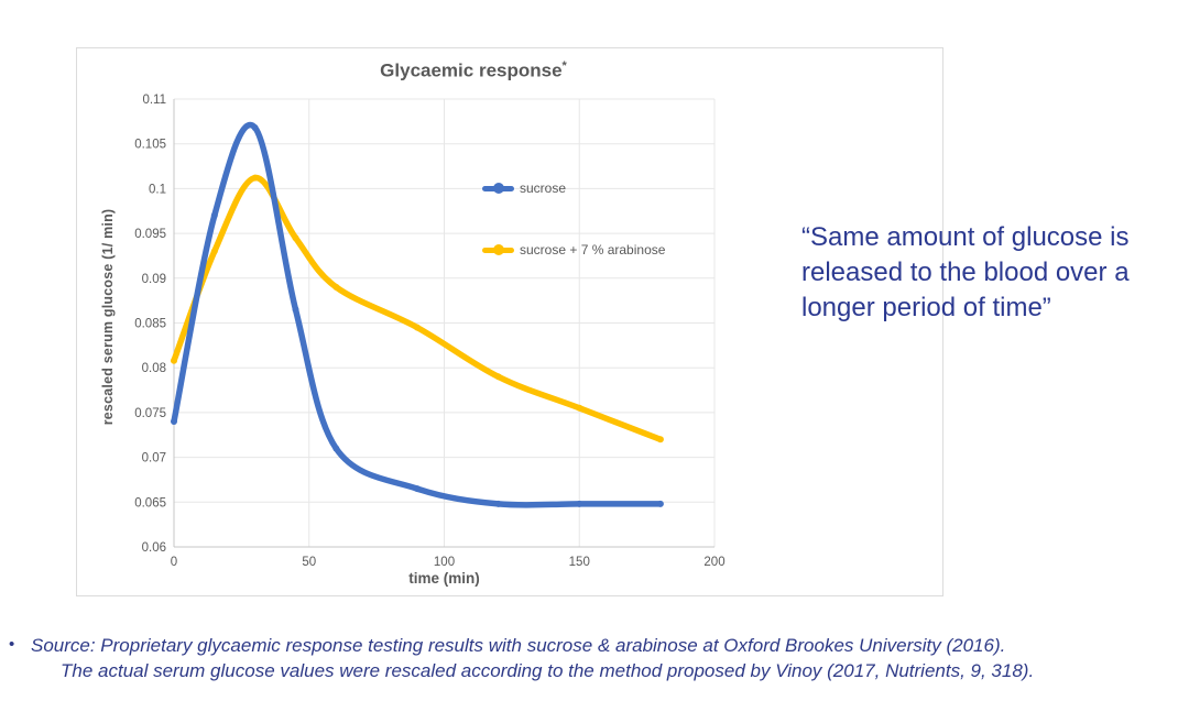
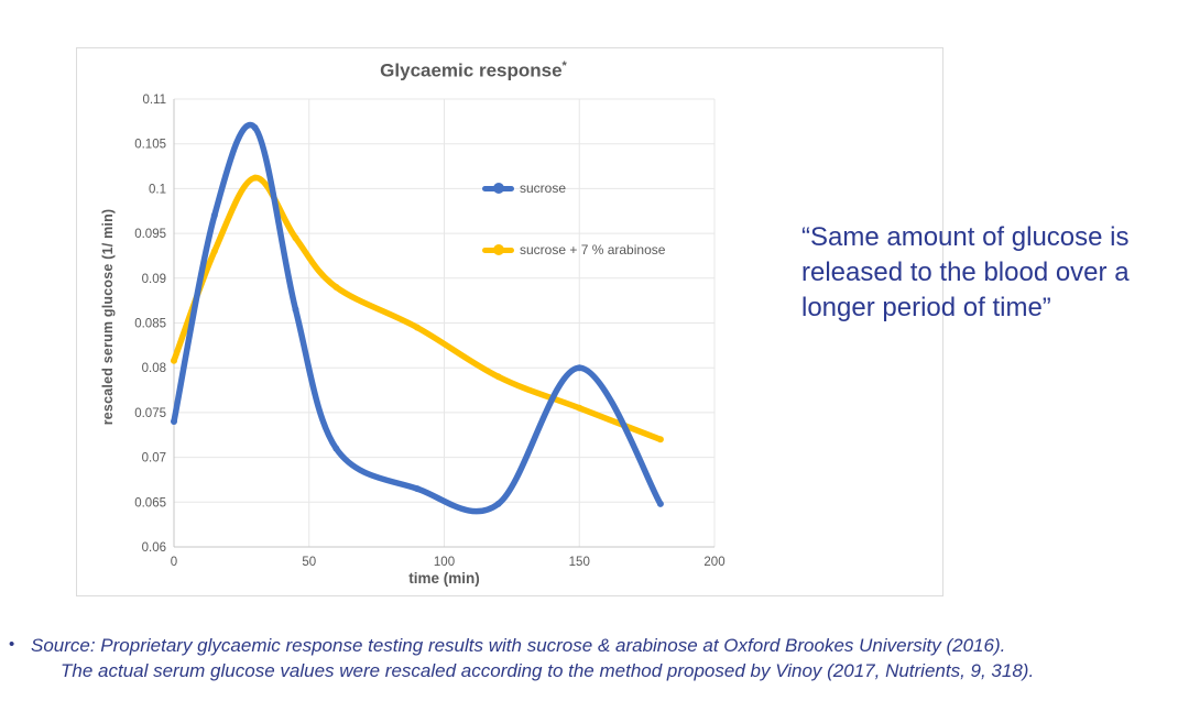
sucrose/150: 0.065 -> 0.080
